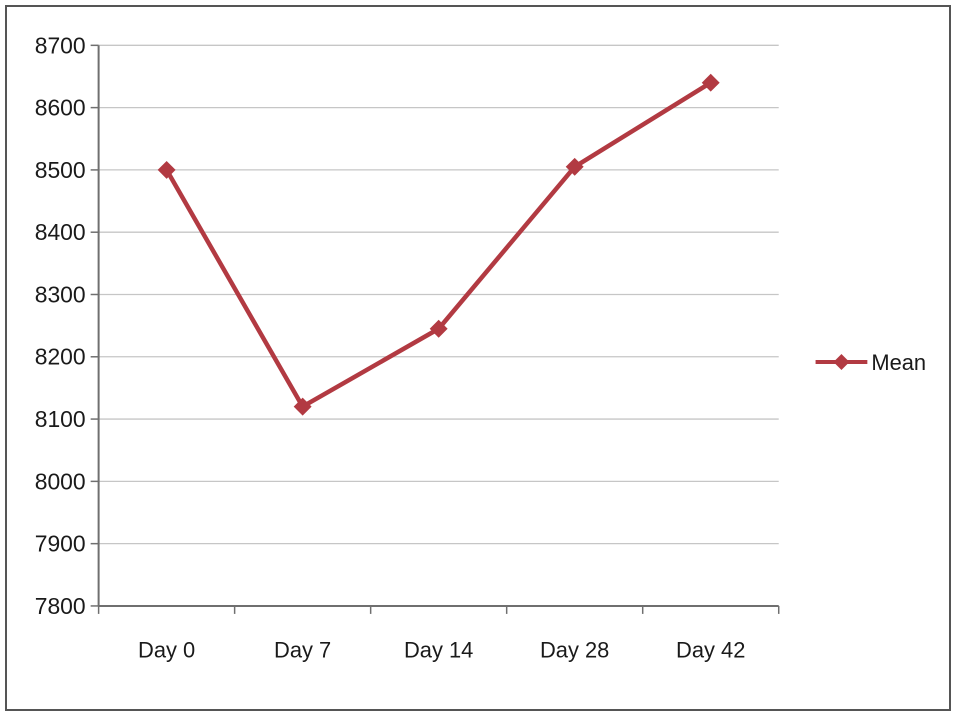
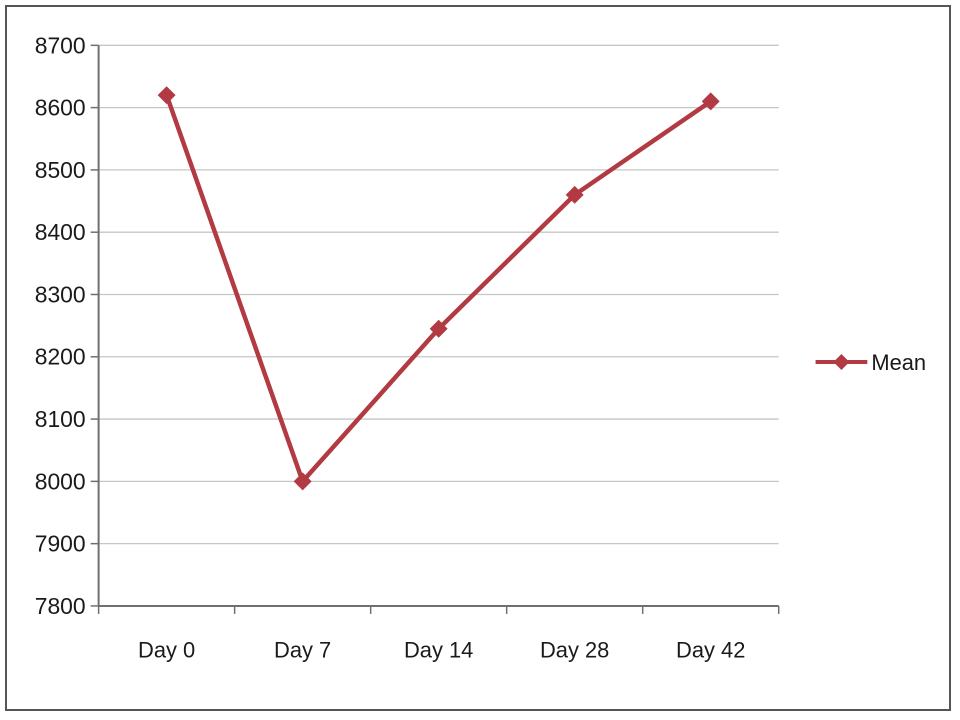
Day 0: 8500 -> 8620
Day 7: 8120 -> 8000
Day 28: 8500 -> 8460
Day 42: 8640 -> 8610
